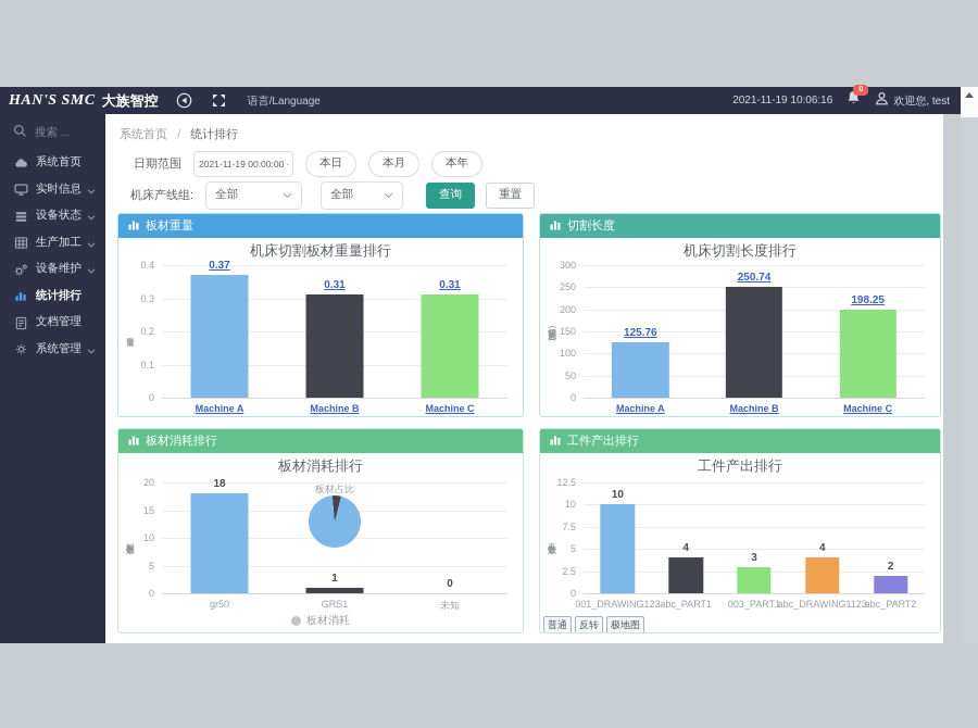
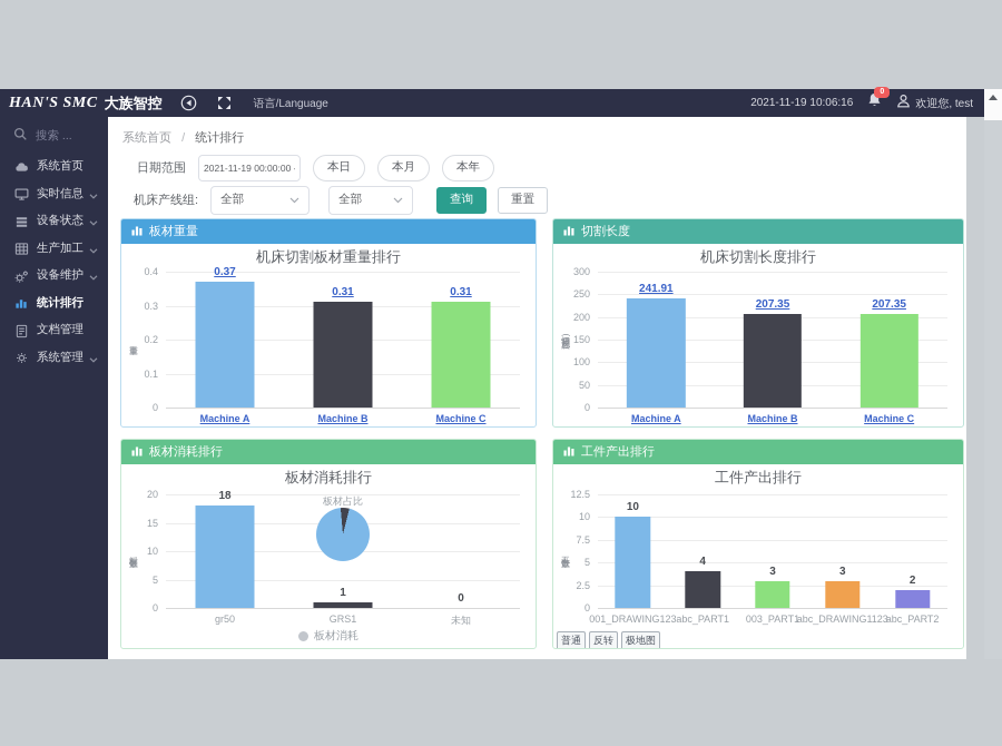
机床切割长度排行/Machine A: 125.76 -> 241.91
机床切割长度排行/Machine B: 250.74 -> 207.35
机床切割长度排行/Machine C: 198.25 -> 207.35
工件产出排行/abc_DRAWING1123: 4 -> 3
